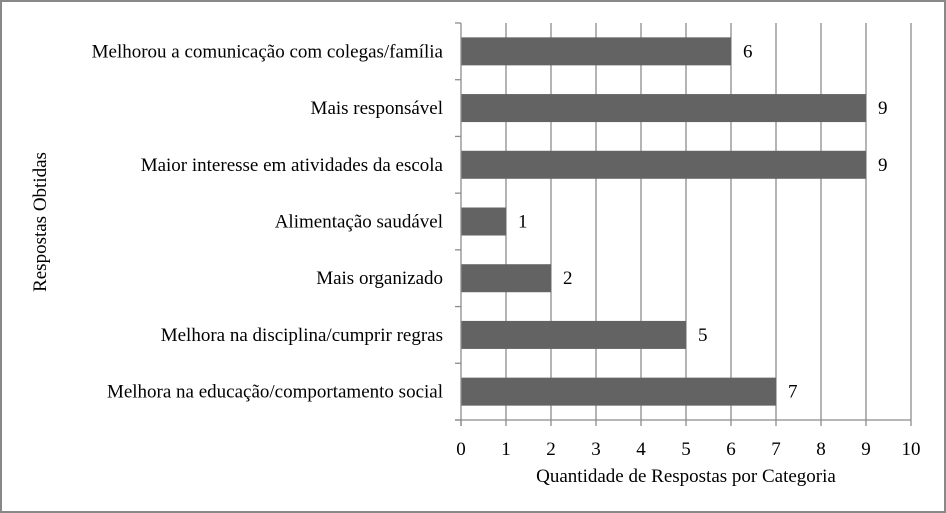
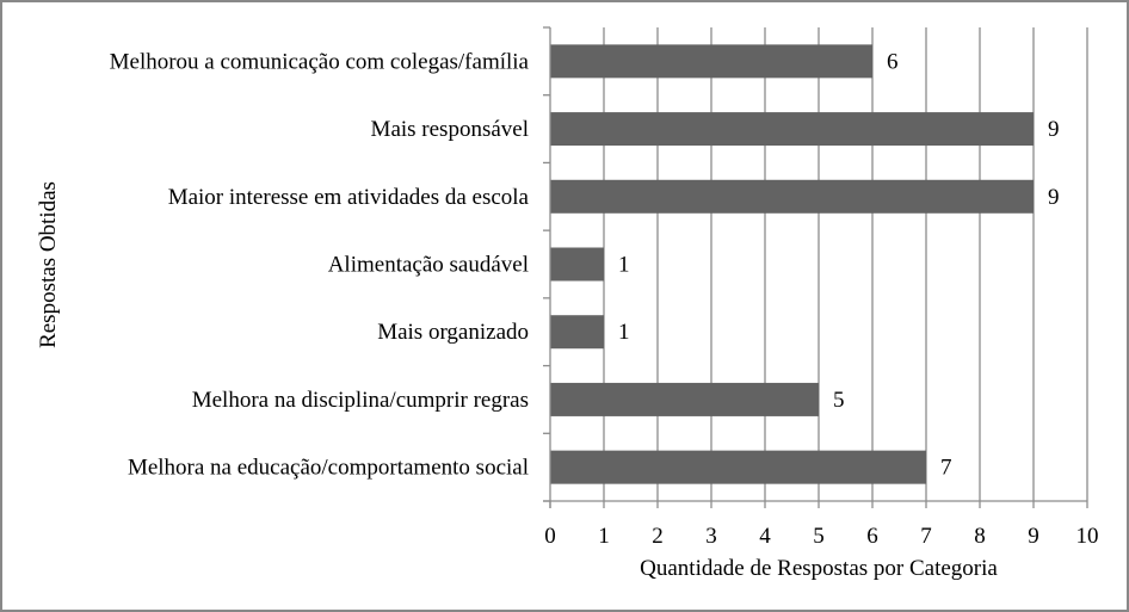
Mais organizado: 2 -> 1
